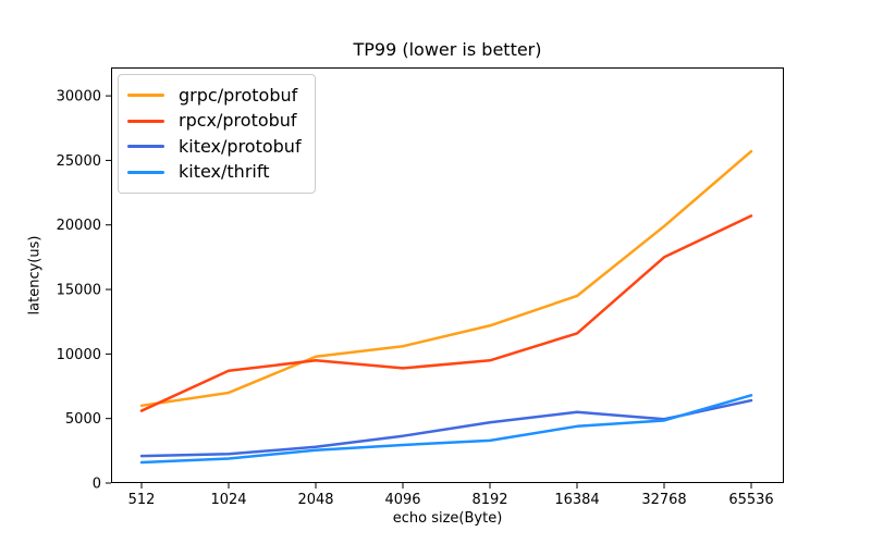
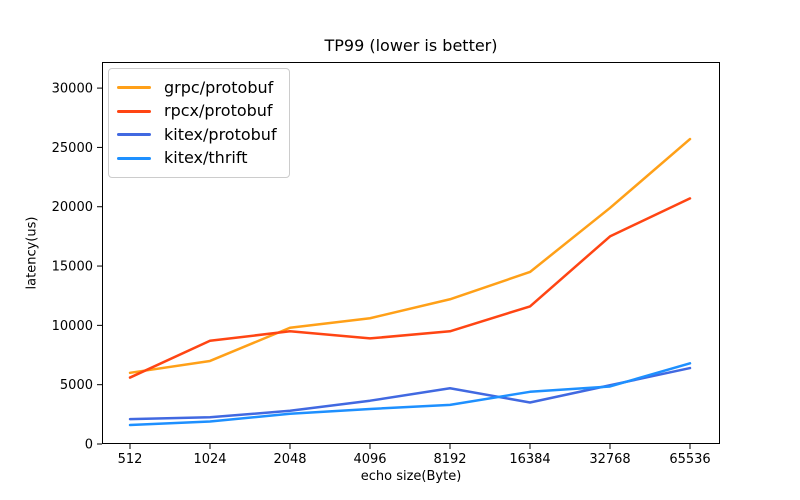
kitex/protobuf/16384: 5500 -> 3500
